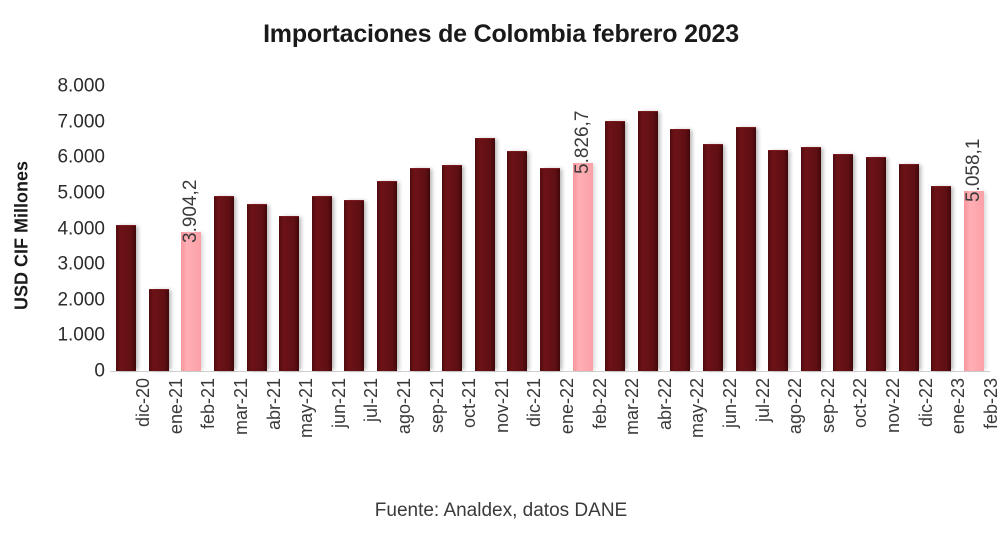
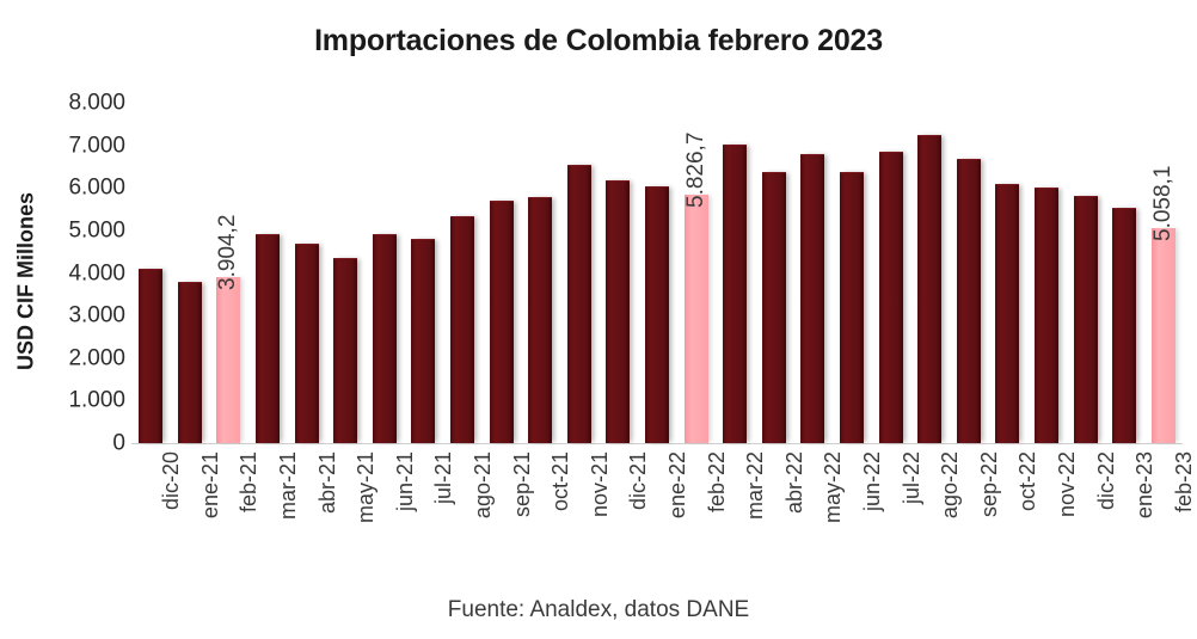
ene-21: 2300 -> 3800
ene-22: 5700 -> 6000
abr-22: 7300 -> 6400
ago-22: 6200 -> 7200
sep-22: 6300 -> 6700
ene-23: 5200 -> 5500
